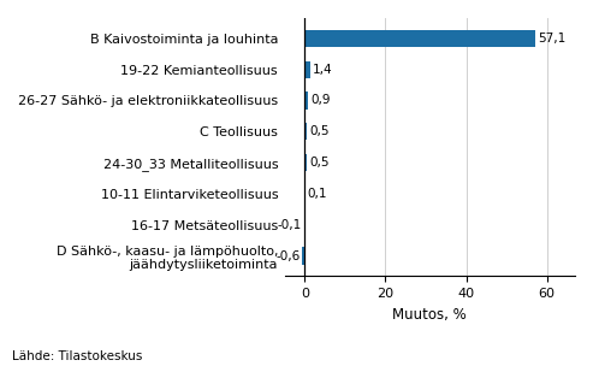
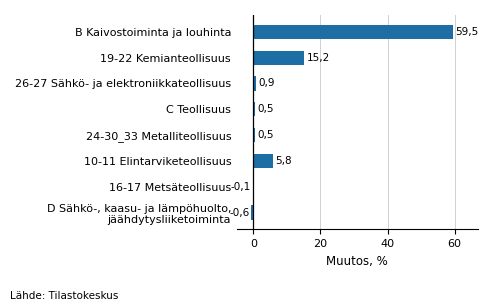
B Kaivostoiminta ja louhinta: 57,1 -> 59,5
19-22 Kemianteollisuus: 1,4 -> 15,2
10-11 Elintarviketeollisuus: 0,1 -> 5,8
